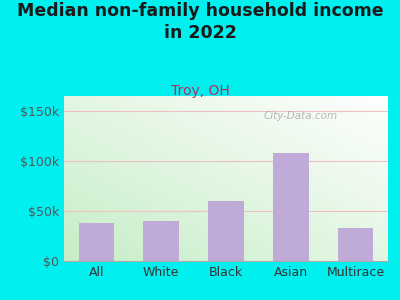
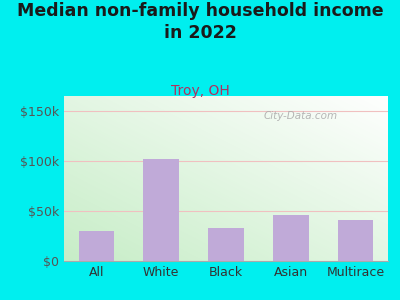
All: $38k -> $30k
White: $40k -> $102k
Black: $60k -> $33k
Asian: $108k -> $46k
Multirace: $33k -> $41k
